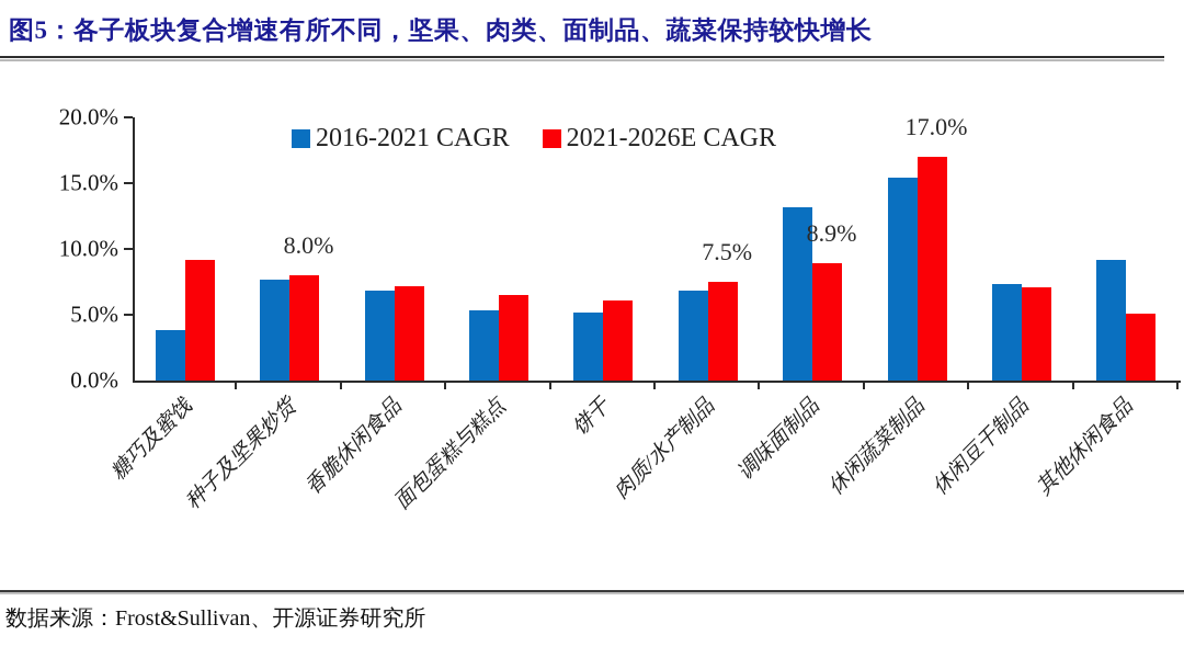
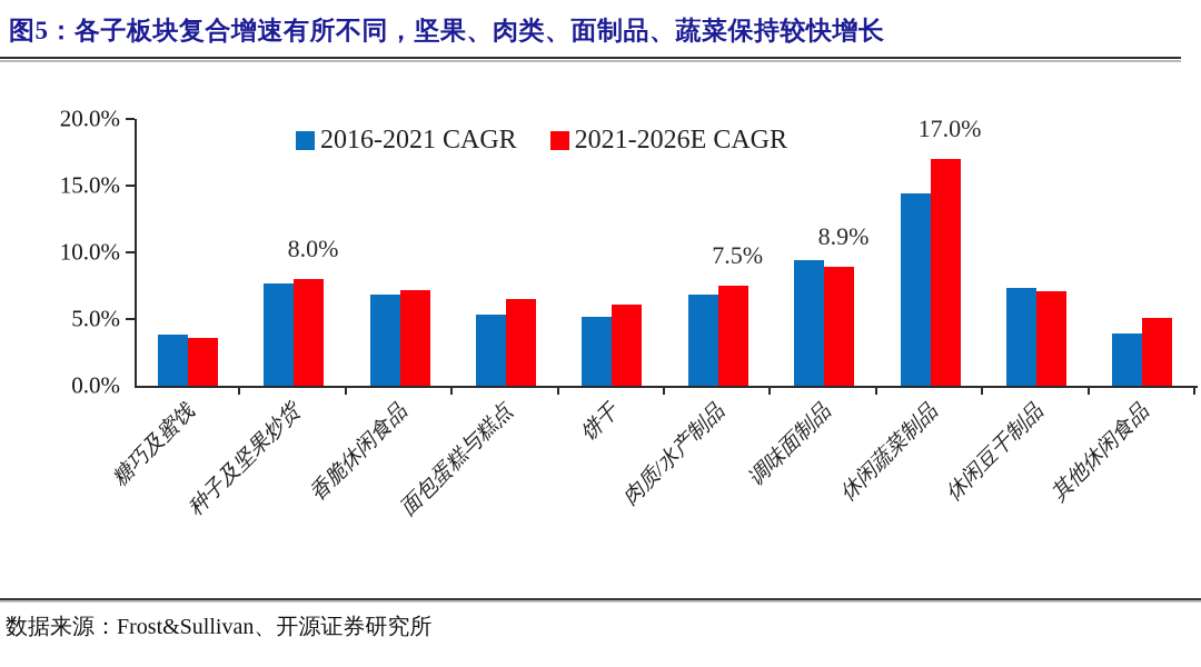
2021-2026E CAGR/糖巧及蜜饯: 9.2% -> 3.6%
2016-2021 CAGR/调味面制品: 13.2% -> 9.4%
2016-2021 CAGR/休闲蔬菜制品: 15.4% -> 14.4%
2016-2021 CAGR/其他休闲食品: 9.2% -> 3.9%
